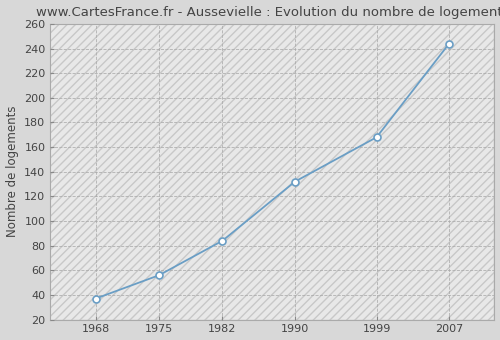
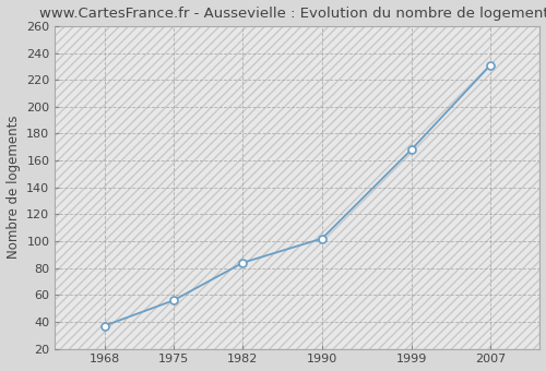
1990: 132 -> 102
2007: 244 -> 231
